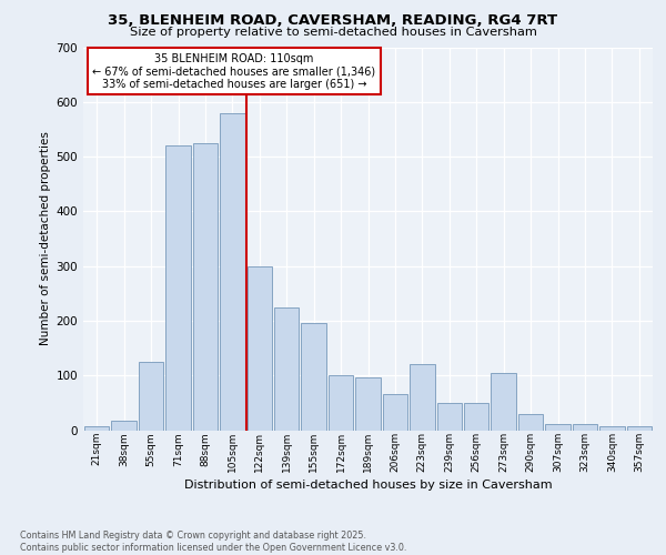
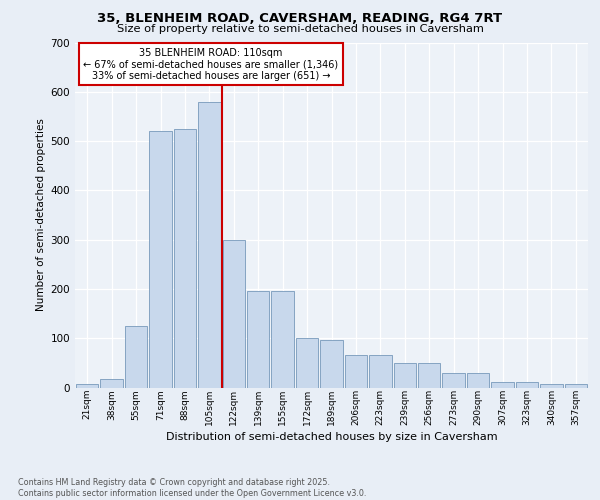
139sqm: 225 -> 195
223sqm: 120 -> 65
273sqm: 105 -> 30
